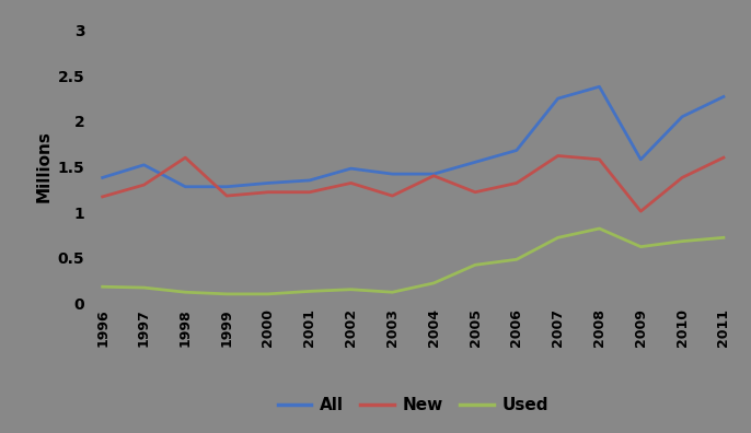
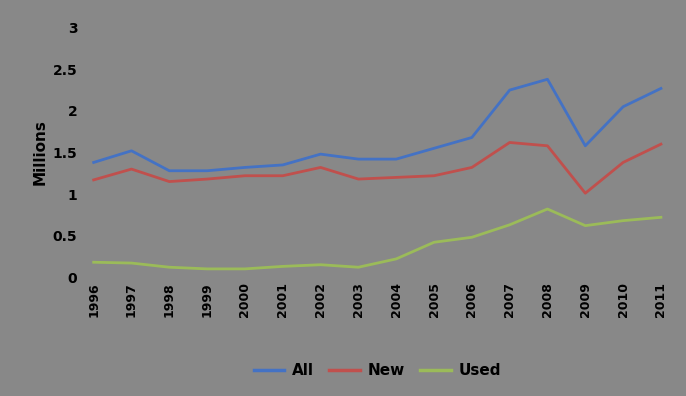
New/1998: 1.60 -> 1.15
New/2004: 1.40 -> 1.20
Used/2007: 0.72 -> 0.63
